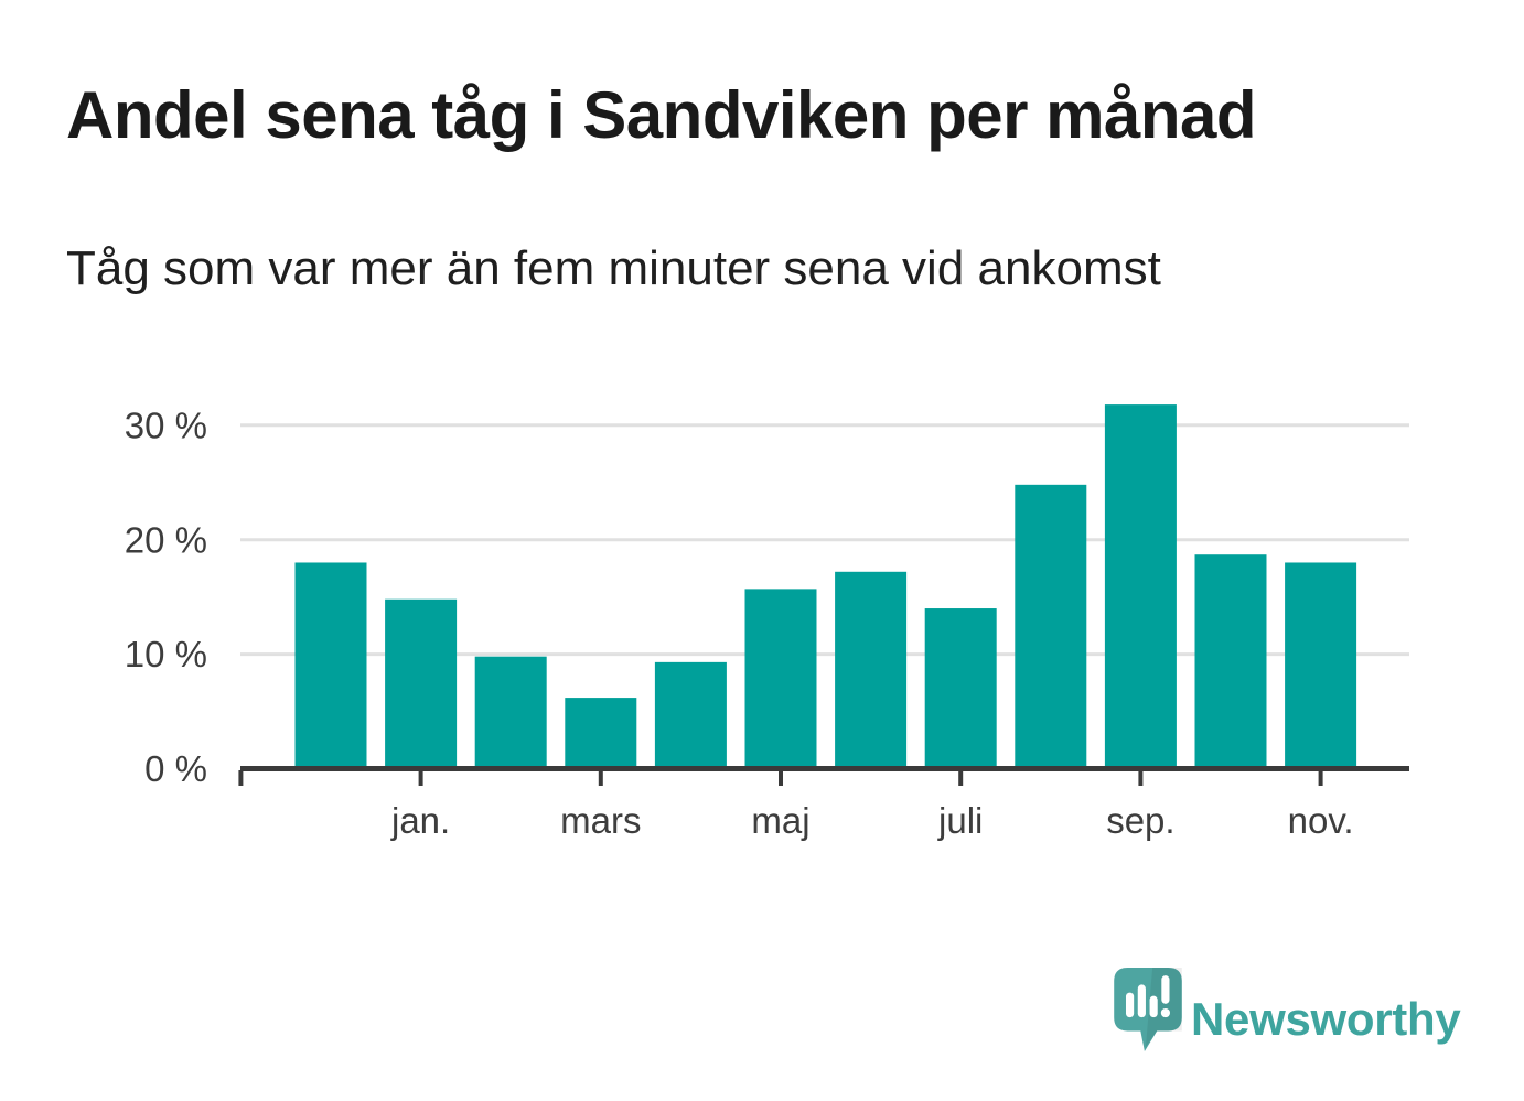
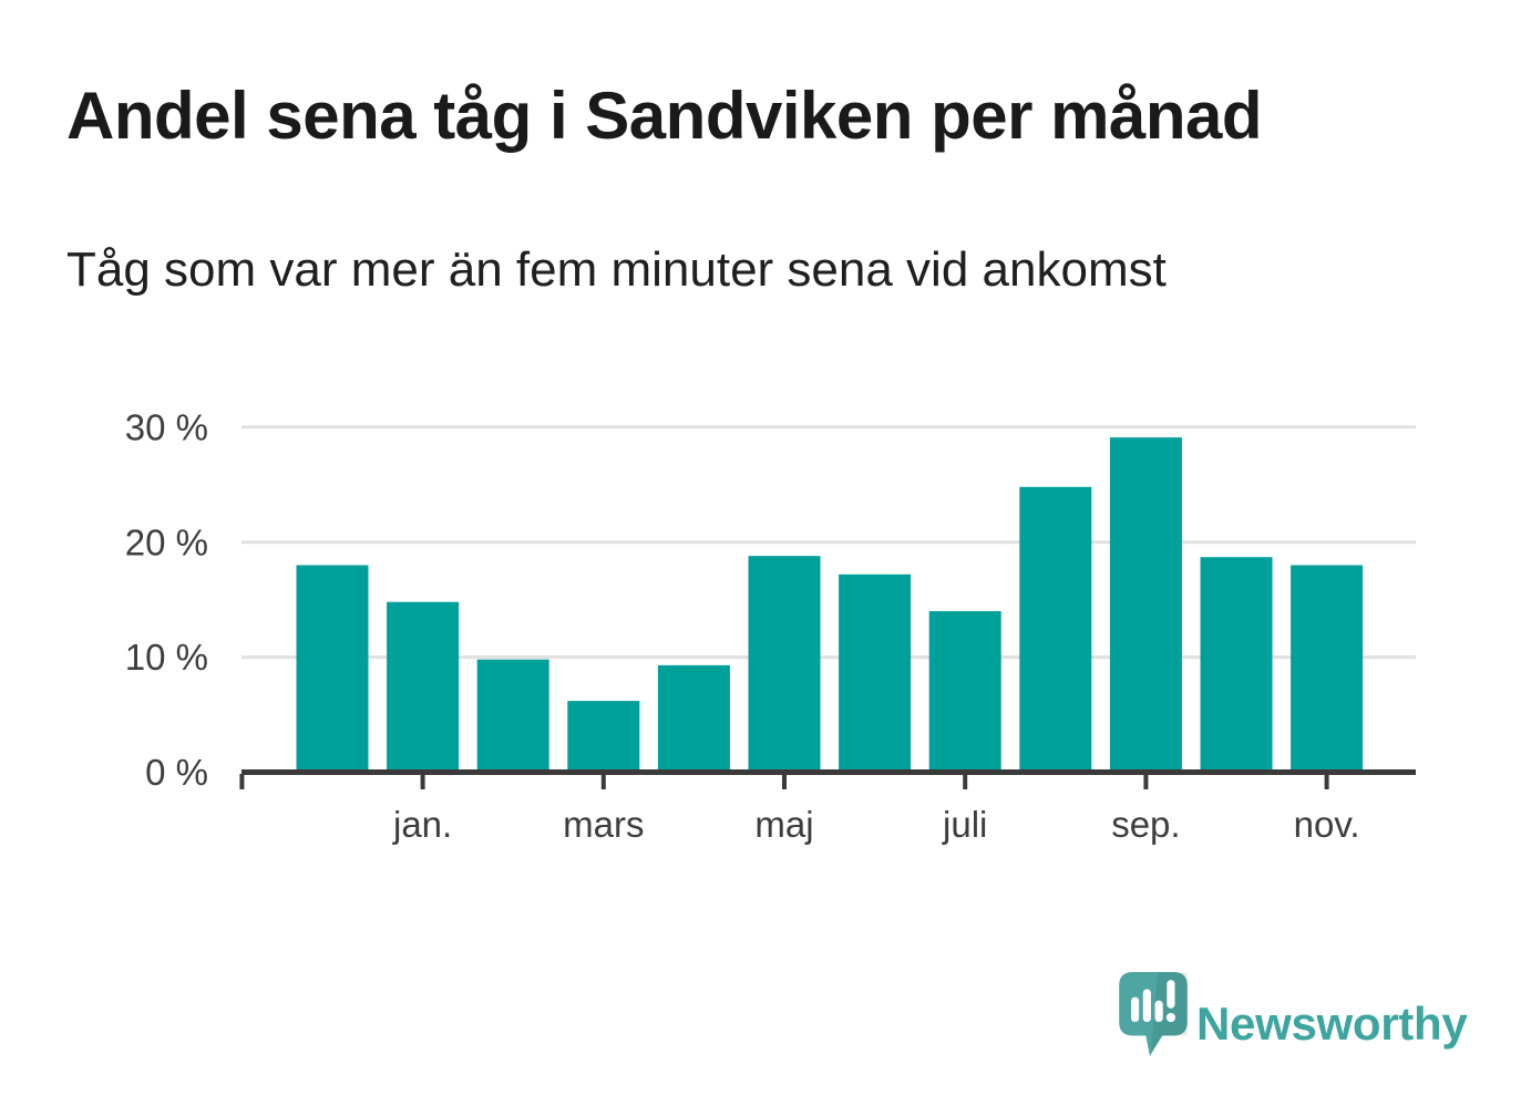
maj: 15.7% -> 18.8%
sep.: 31.8% -> 29.1%
